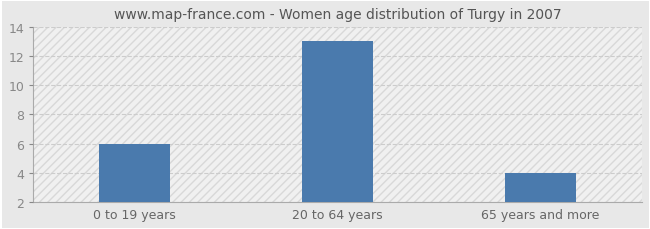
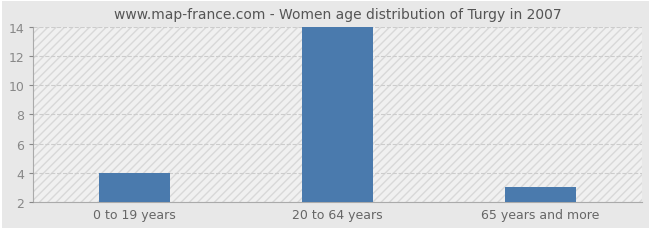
0 to 19 years: 6 -> 4
20 to 64 years: 13 -> 14
65 years and more: 4 -> 3
